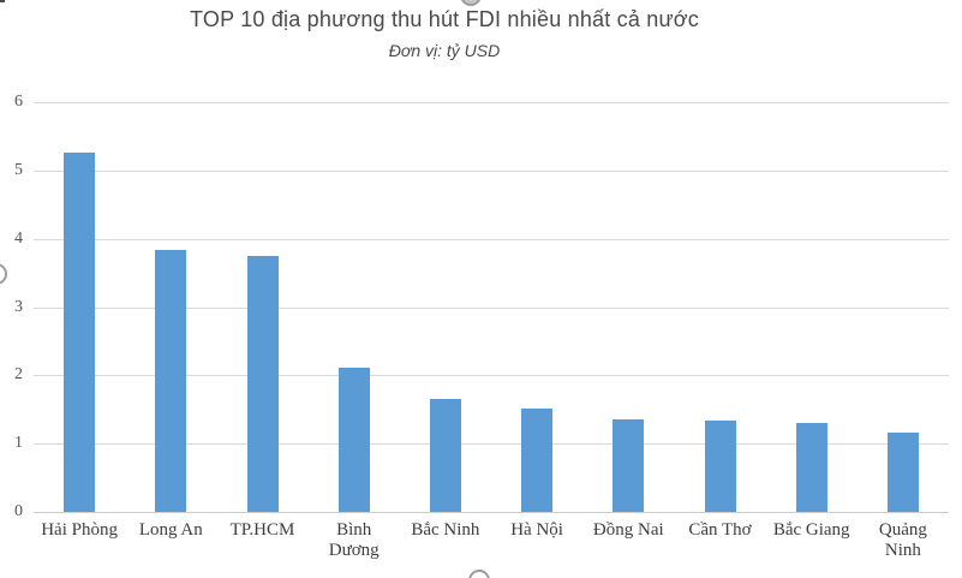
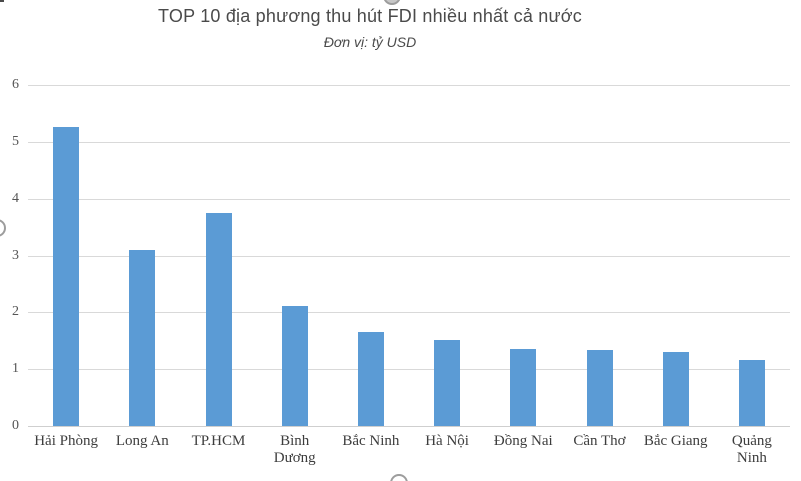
Long An: 3.8 -> 3.1
